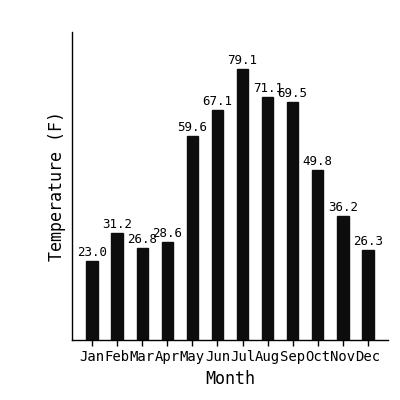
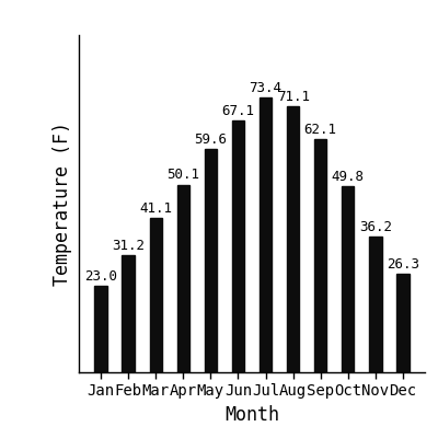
Mar: 26.8 -> 41.1
Apr: 28.6 -> 50.1
Jul: 79.1 -> 73.4
Sep: 69.5 -> 62.1
